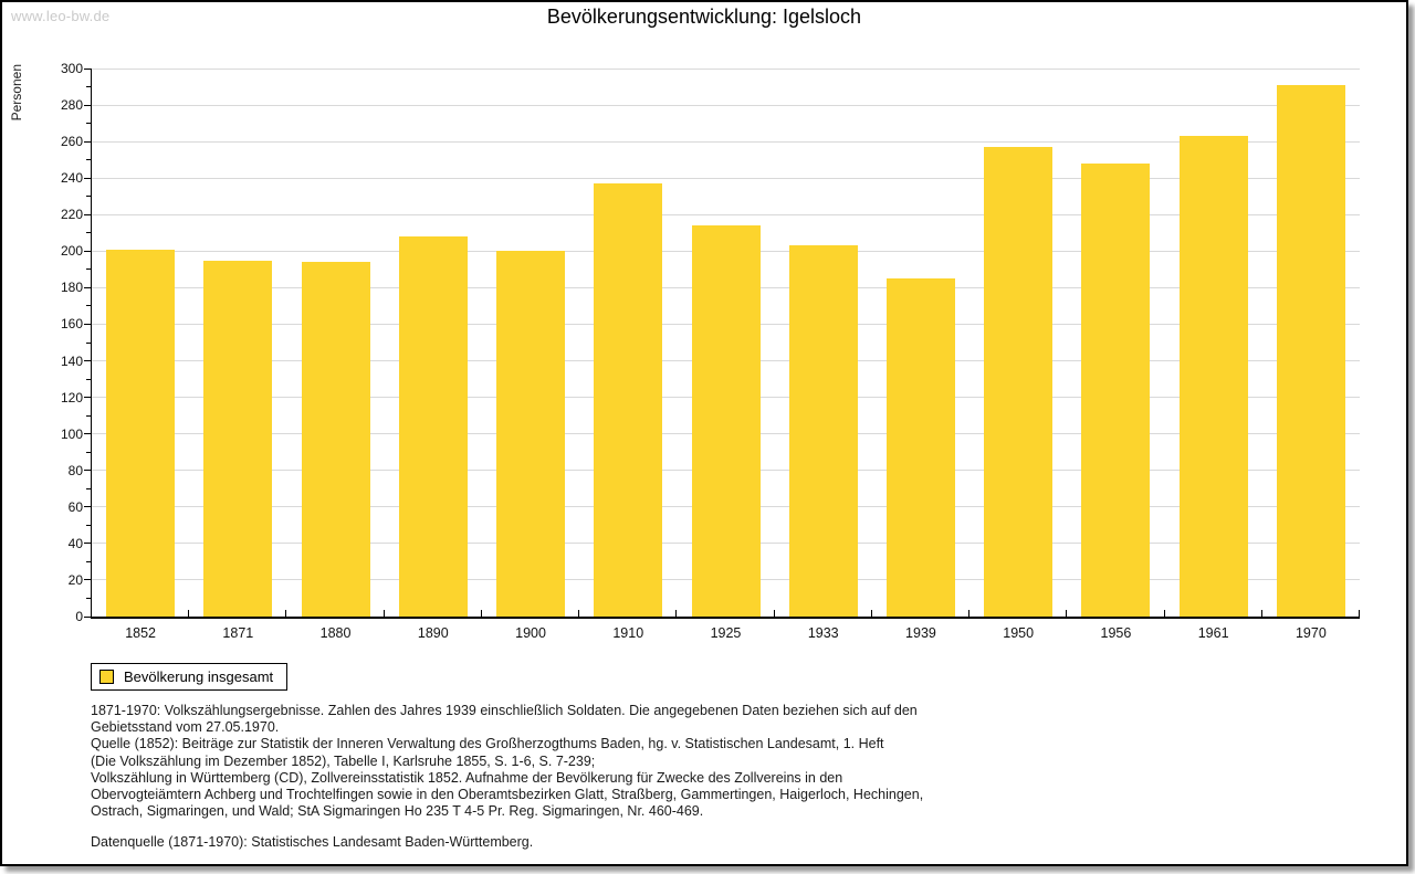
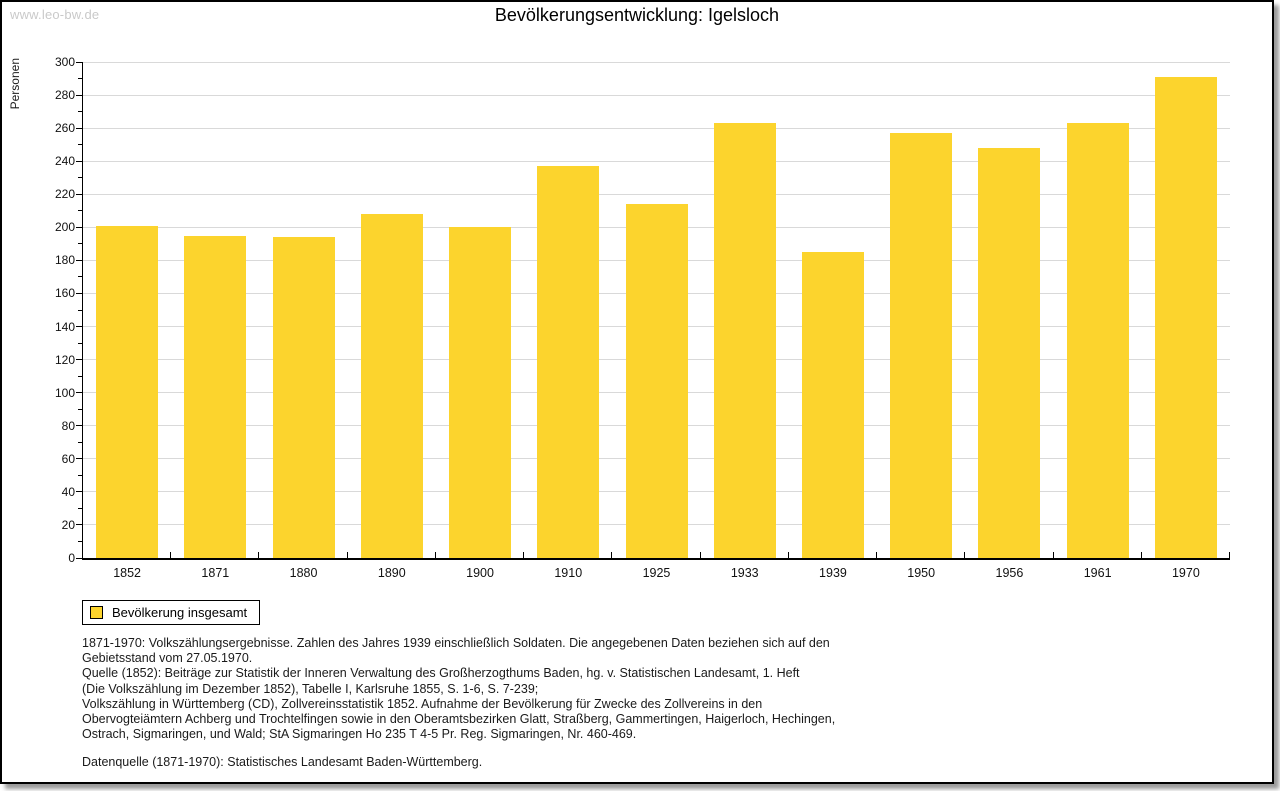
1933: 203 -> 263
